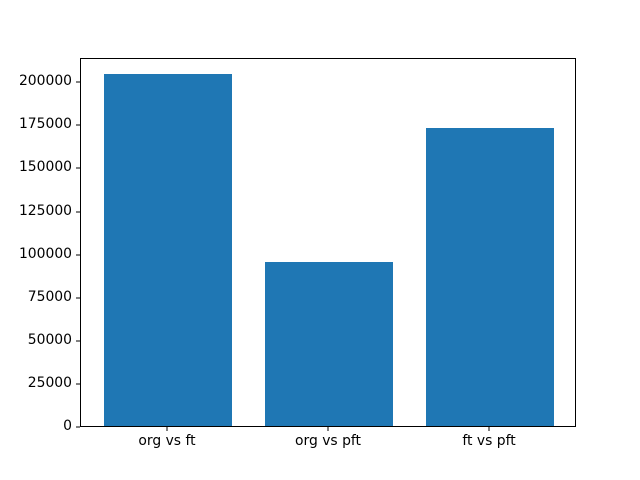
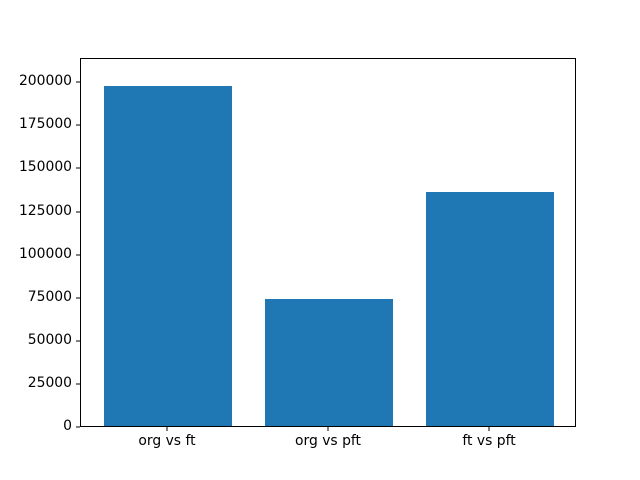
org vs ft: 204000 -> 197000
org vs pft: 95000 -> 74000
ft vs pft: 173000 -> 136000
